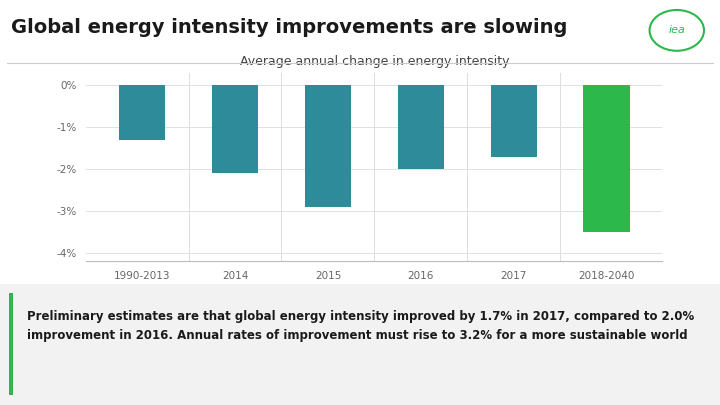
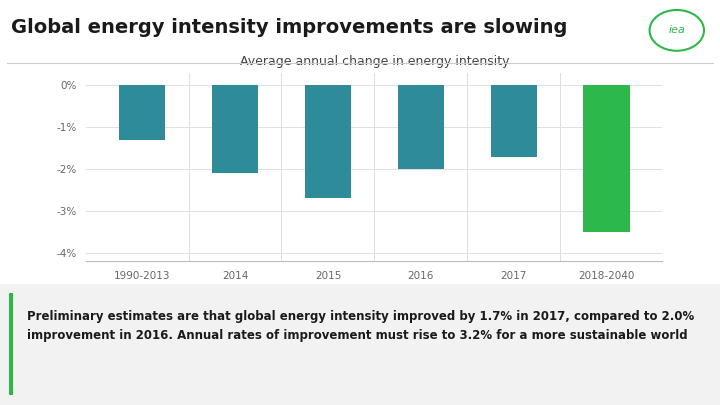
2015: -2.9% -> -2.7%
